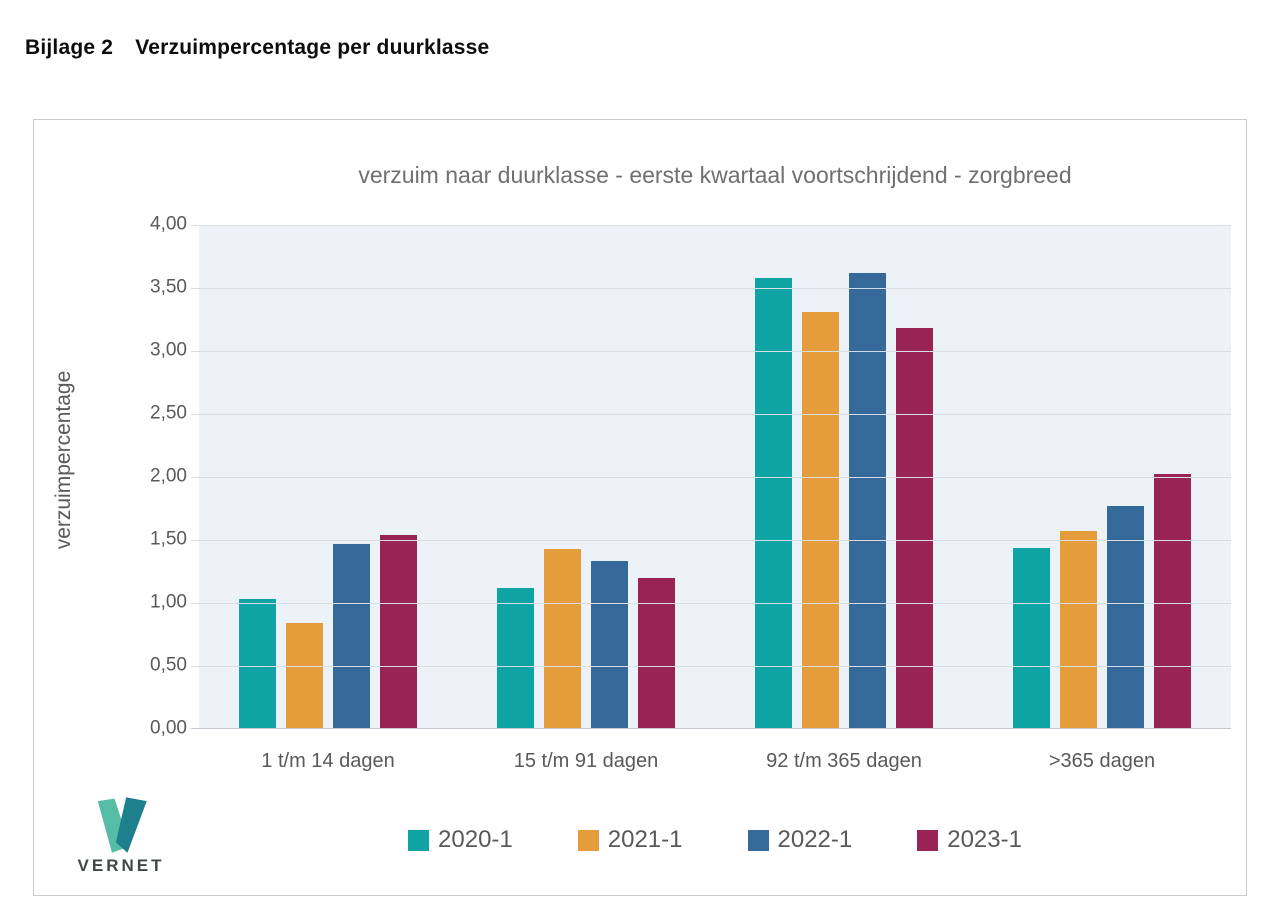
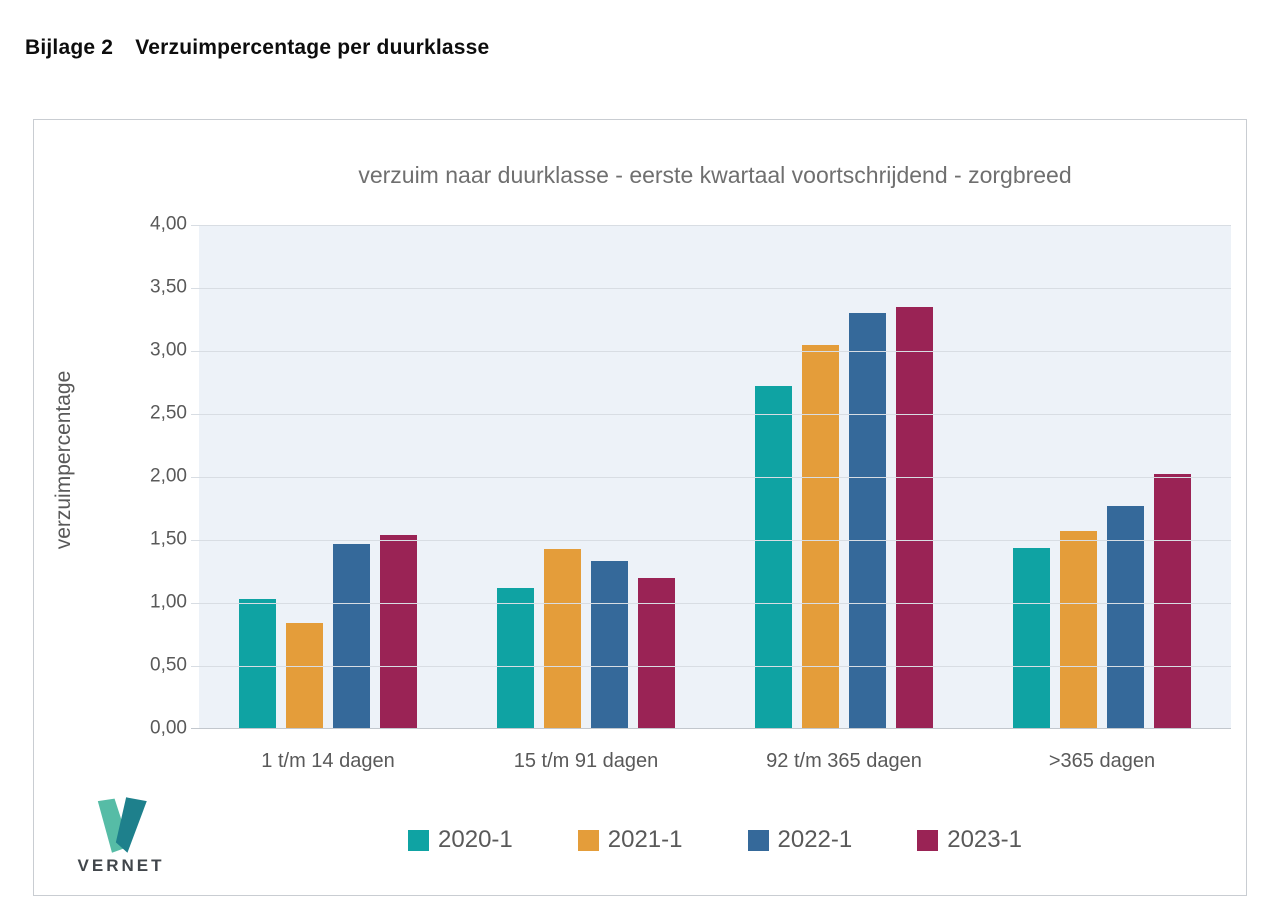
2020-1/92 t/m 365 dagen: 3,58 -> 2,72
2021-1/92 t/m 365 dagen: 3,31 -> 3,05
2022-1/92 t/m 365 dagen: 3,62 -> 3,30
2023-1/92 t/m 365 dagen: 3,18 -> 3,35
